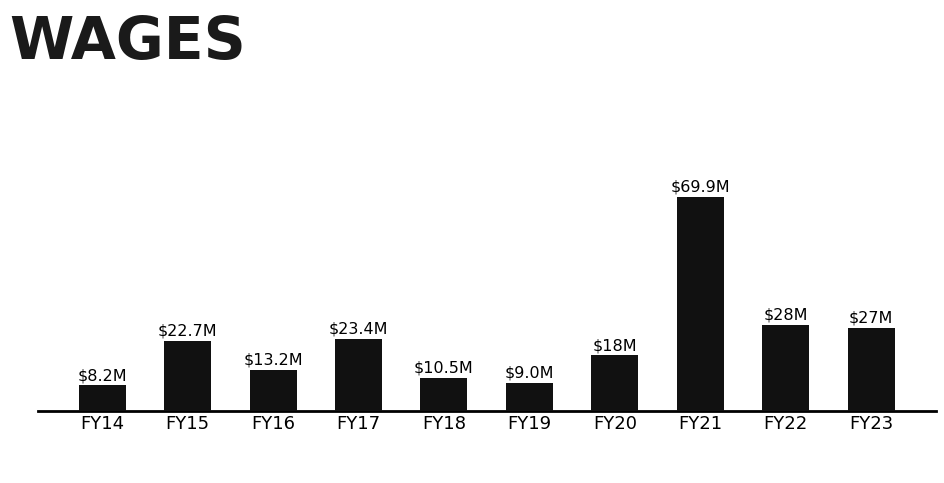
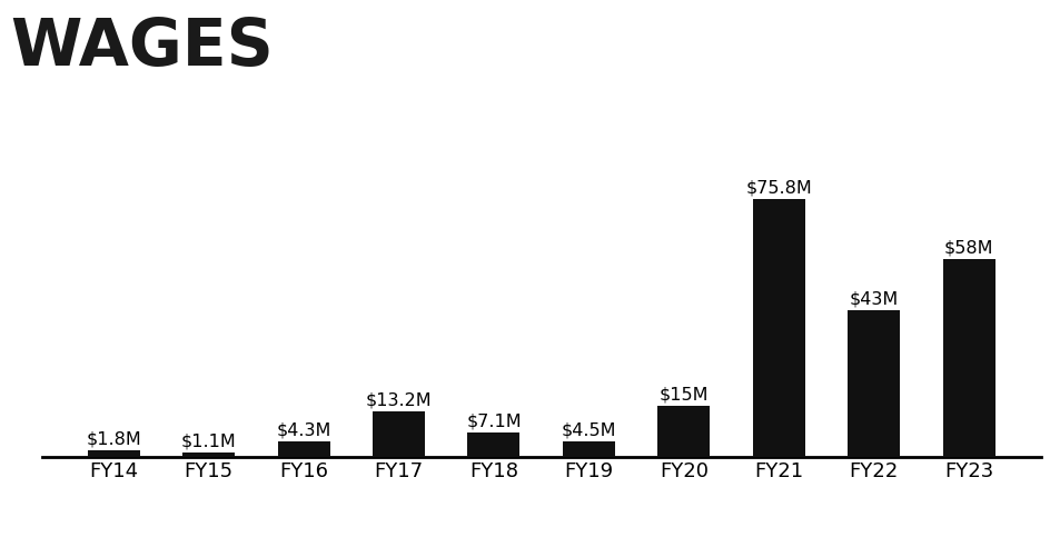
FY14: $8.2M -> $1.8M
FY15: $22.7M -> $1.1M
FY16: $13.2M -> $4.3M
FY17: $23.4M -> $13.2M
FY18: $10.5M -> $7.1M
FY19: $9.0M -> $4.5M
FY20: $18M -> $15M
FY21: $69.9M -> $75.8M
FY22: $28M -> $43M
FY23: $27M -> $58M
